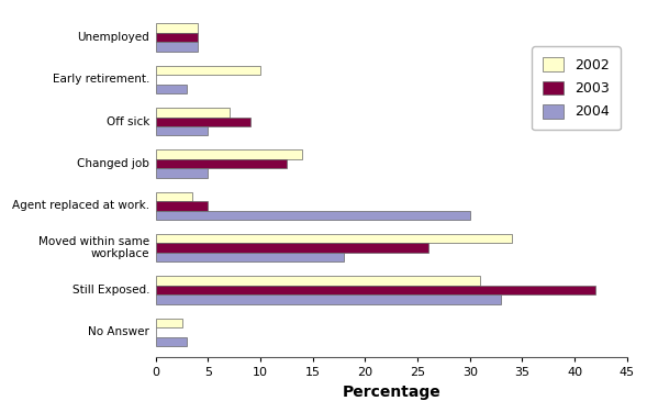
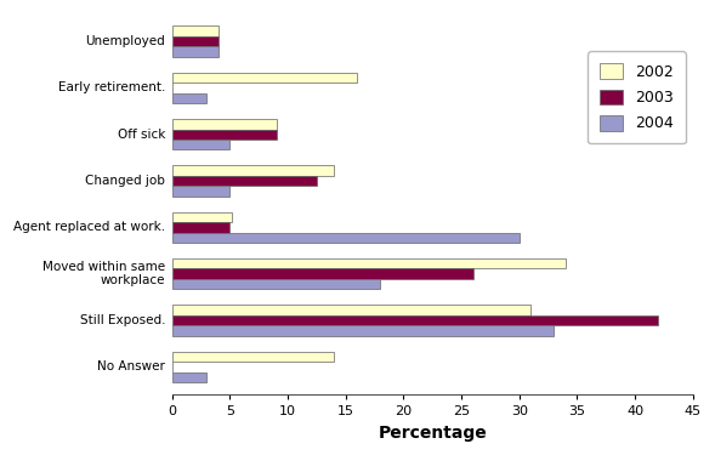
2002/Early retirement.: 10.0 -> 16.0
2002/Off sick: 7.0 -> 9.0
2002/Agent replaced at work.: 3.5 -> 5.2
2002/No Answer: 2.5 -> 14.0
